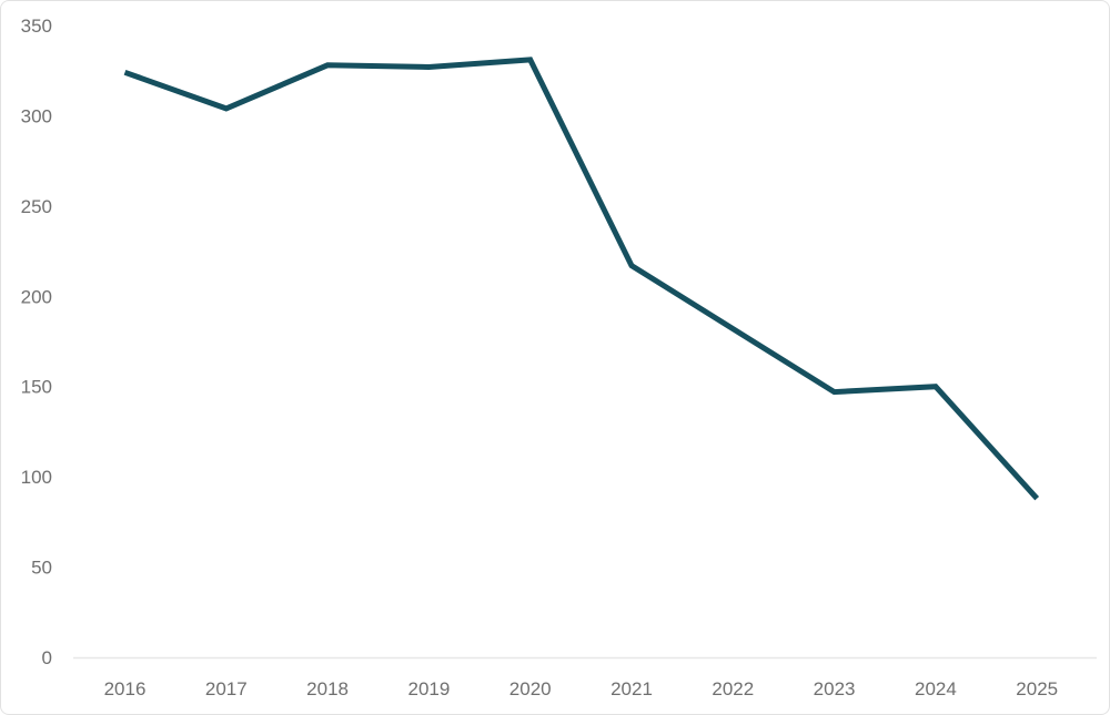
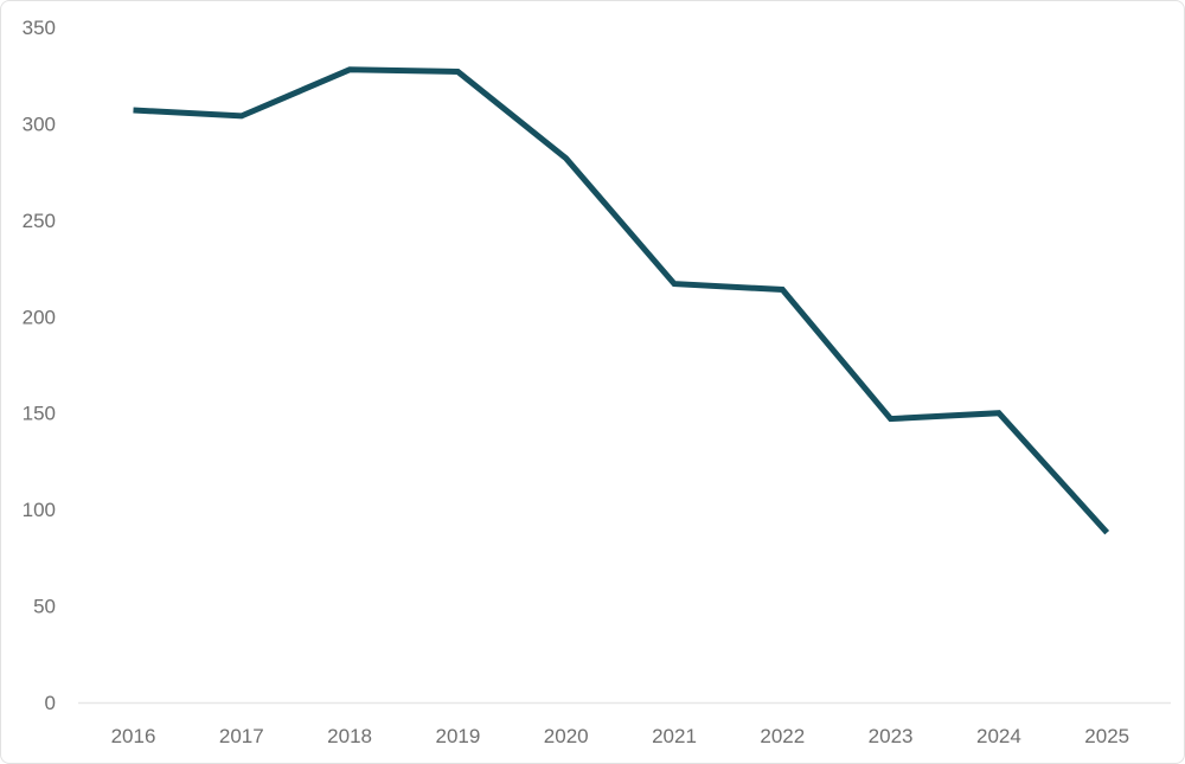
2016: 324 -> 307
2020: 331 -> 282
2022: 182 -> 214
